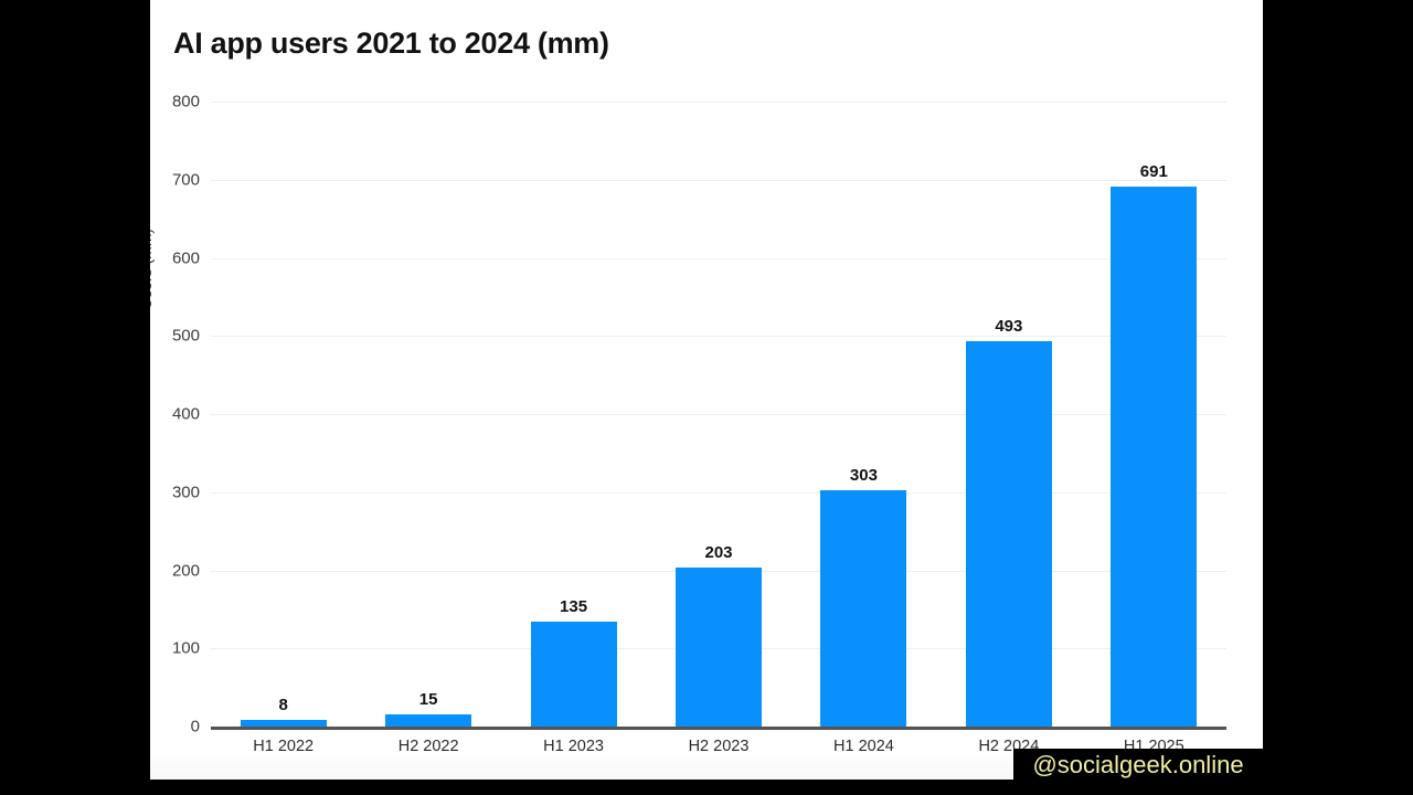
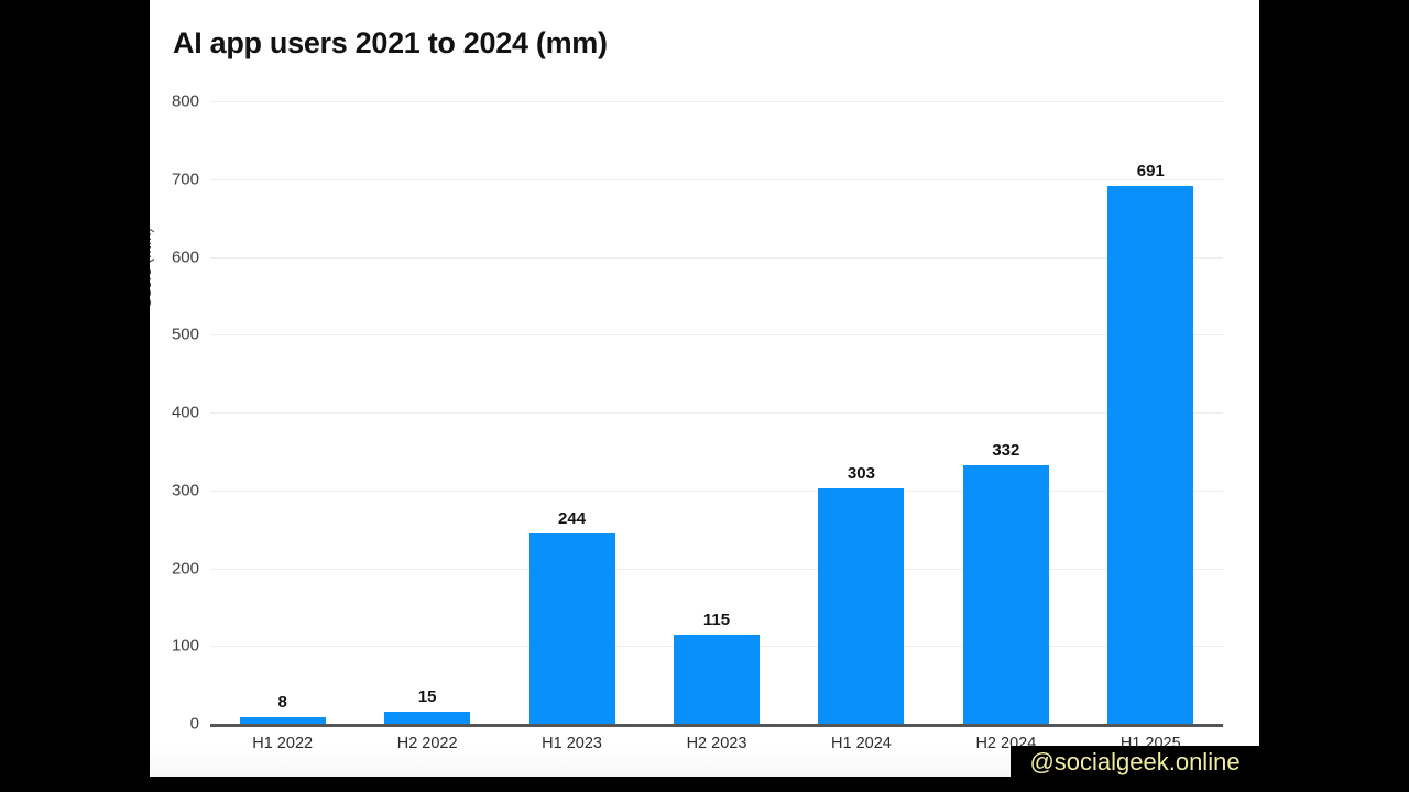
H1 2023: 135 -> 244
H2 2023: 203 -> 115
H2 2024: 493 -> 332
